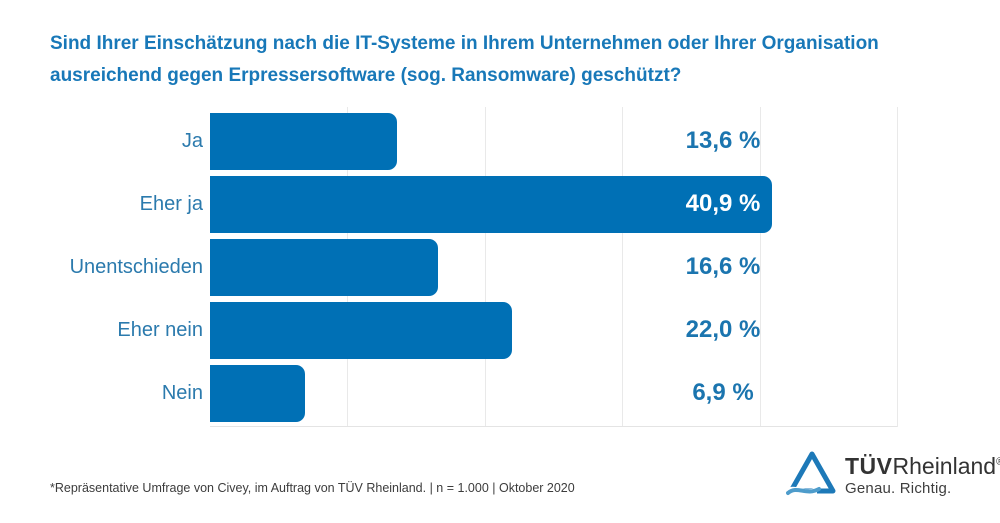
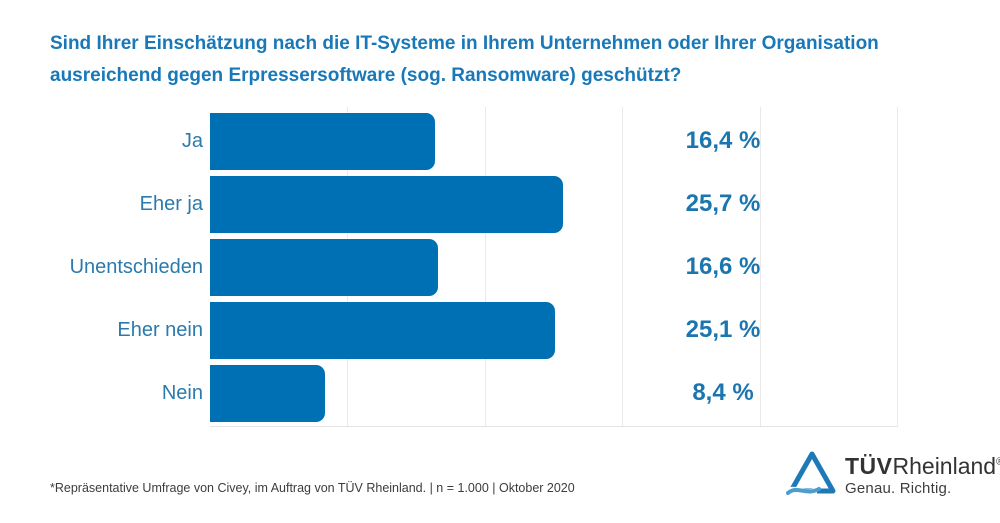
Ja: 13,6 -> 16,4
Eher ja: 40,9 -> 25,7
Eher nein: 22,0 -> 25,1
Nein: 6,9 -> 8,4
